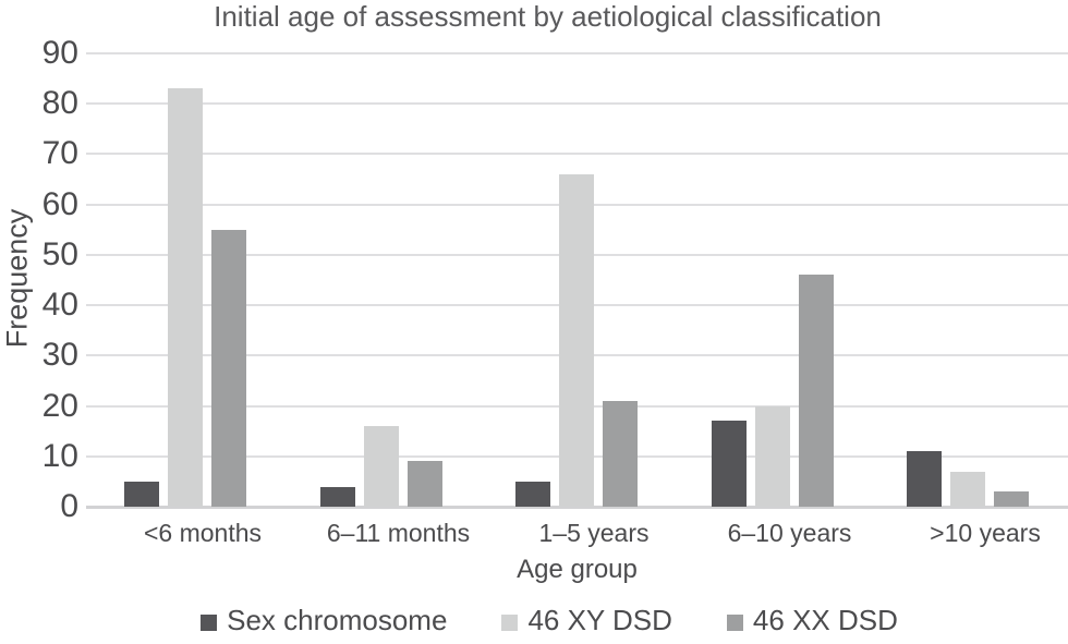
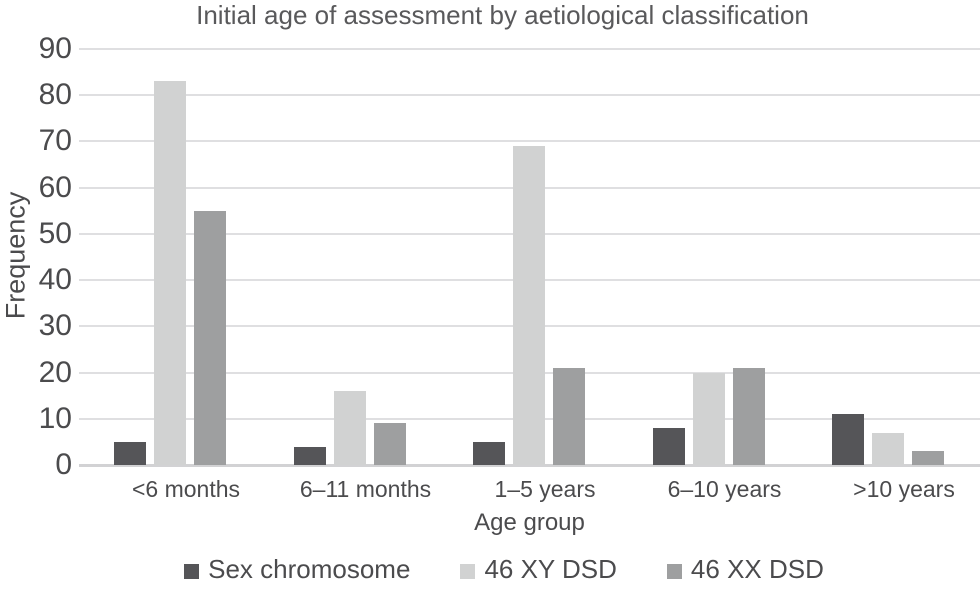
46 XY DSD/1–5 years: 66 -> 69
Sex chromosome/6–10 years: 17 -> 8
46 XX DSD/6–10 years: 46 -> 21
